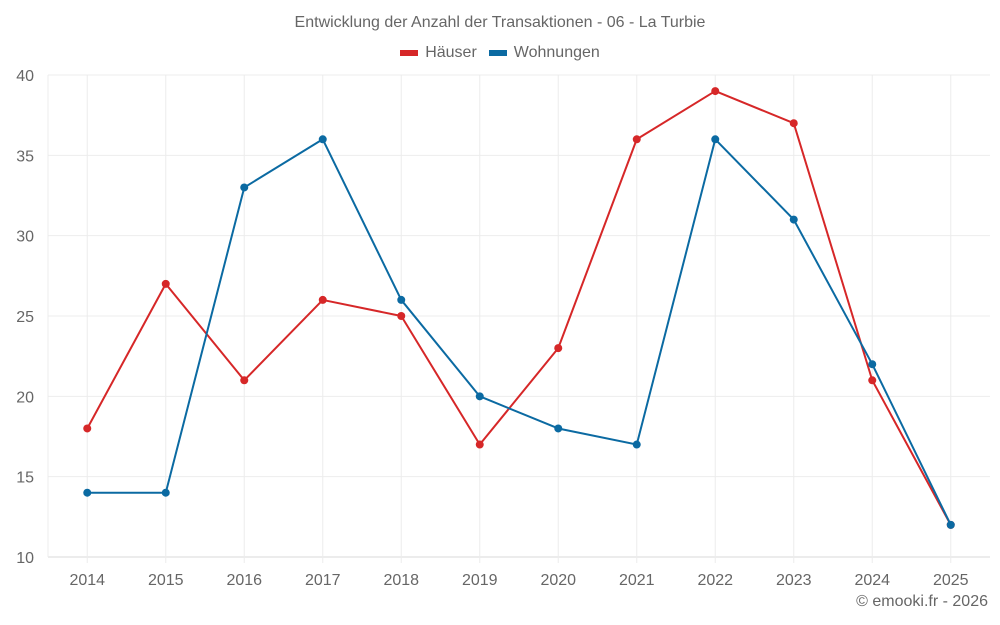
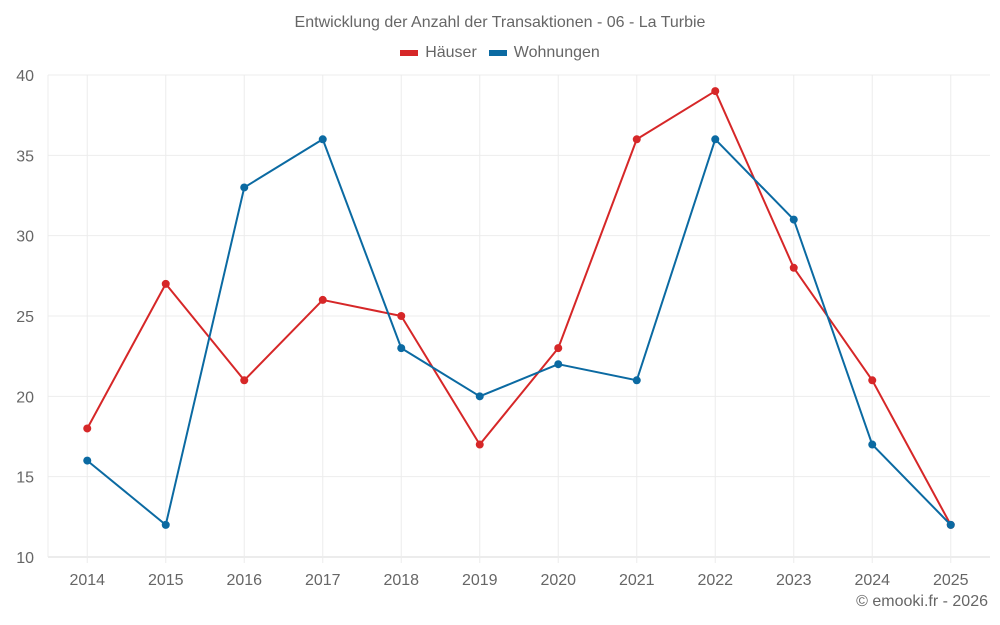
Wohnungen/2014: 14 -> 16
Wohnungen/2015: 14 -> 12
Wohnungen/2018: 26 -> 23
Wohnungen/2020: 18 -> 22
Wohnungen/2021: 17 -> 21
Häuser/2023: 37 -> 28
Wohnungen/2024: 22 -> 17
